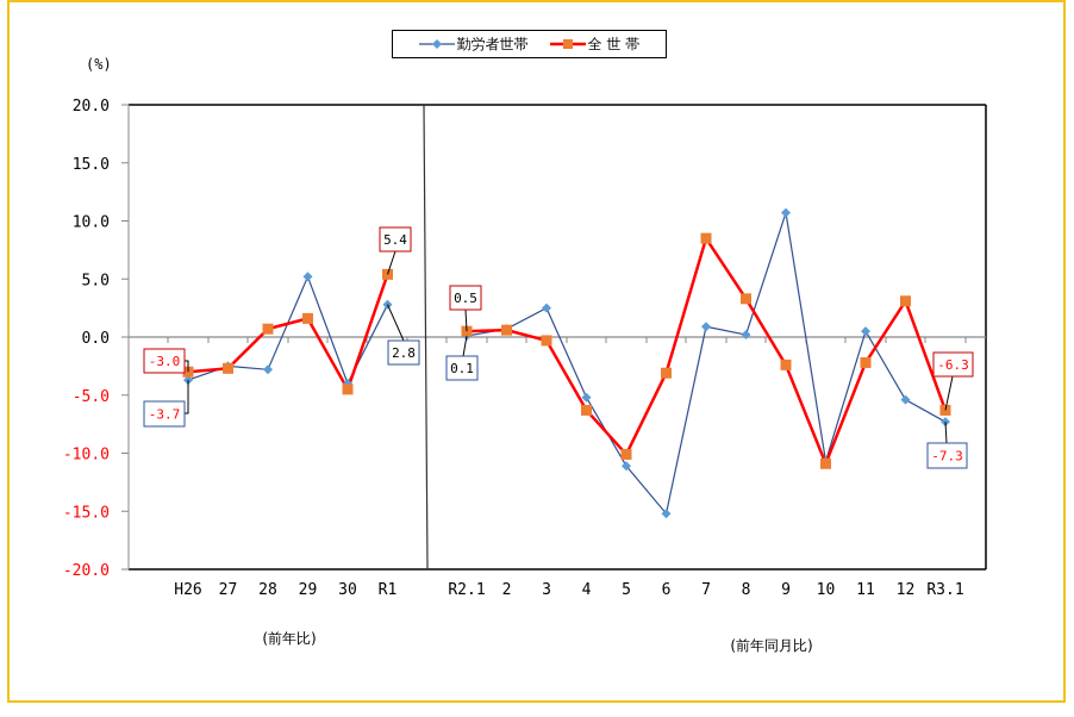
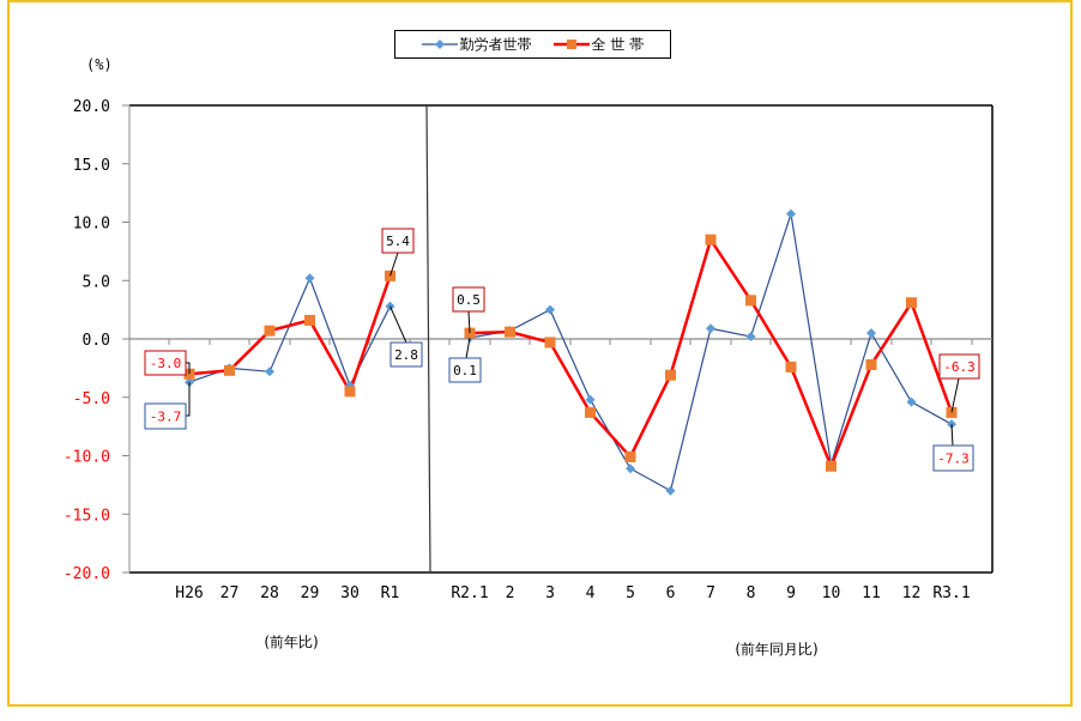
勤労者世帯/6: -15 -> -13
